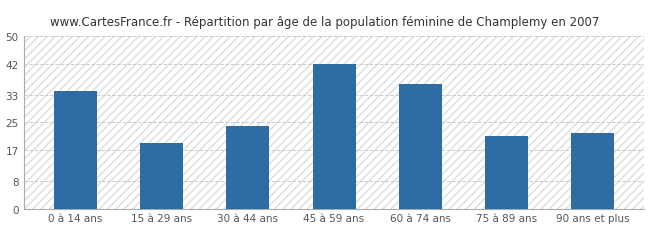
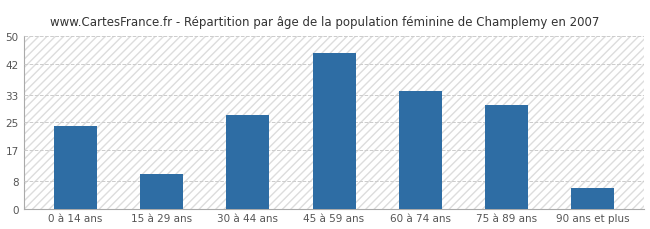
0 à 14 ans: 34 -> 24
15 à 29 ans: 19 -> 10
30 à 44 ans: 24 -> 27
45 à 59 ans: 42 -> 45
60 à 74 ans: 36 -> 34
75 à 89 ans: 21 -> 30
90 ans et plus: 22 -> 6
